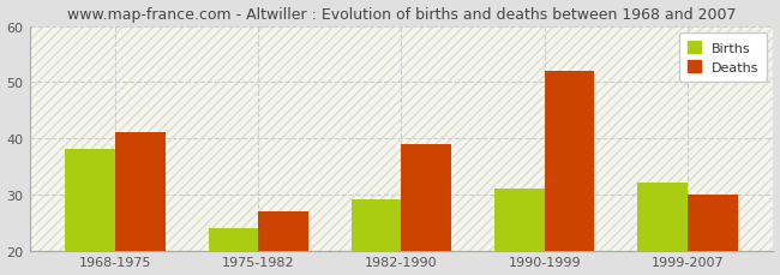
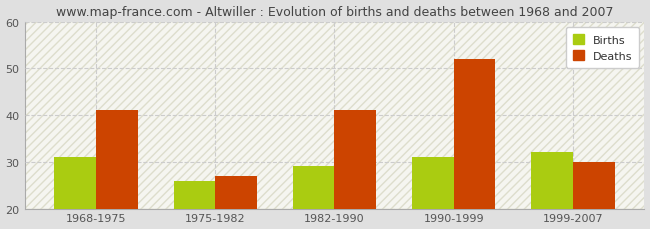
Births/1968-1975: 38 -> 31
Births/1975-1982: 24 -> 26
Deaths/1982-1990: 39 -> 41
